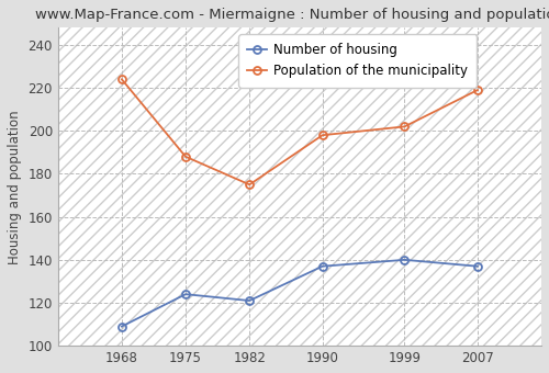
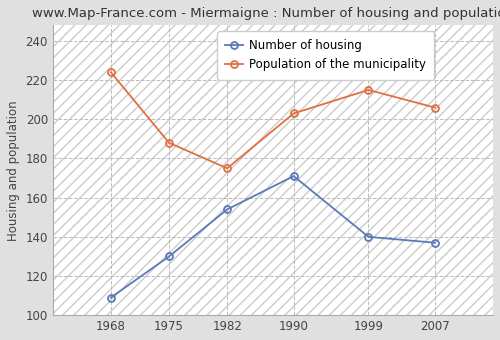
Number of housing/1975: 124 -> 130
Number of housing/1982: 121 -> 154
Number of housing/1990: 137 -> 171
Population of the municipality/1990: 198 -> 203
Population of the municipality/1999: 202 -> 215
Population of the municipality/2007: 219 -> 206
